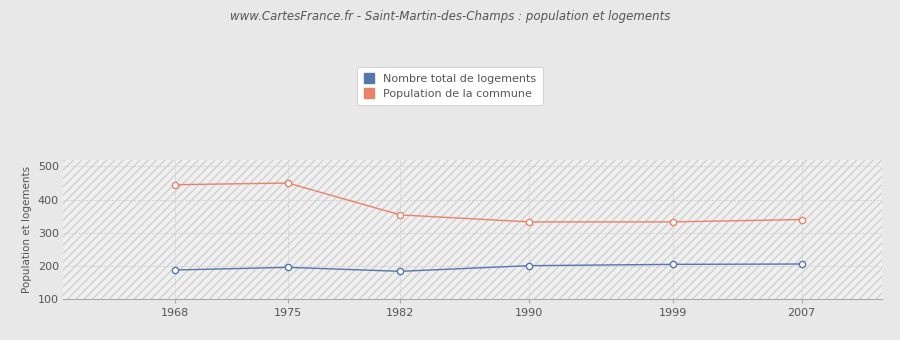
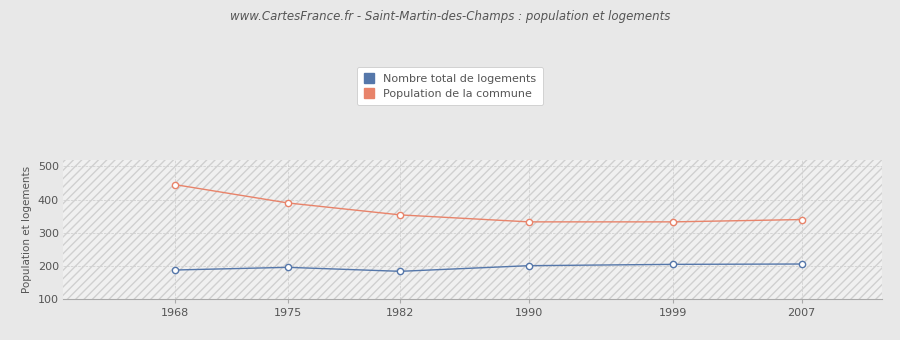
Population de la commune/1975: 450 -> 390
